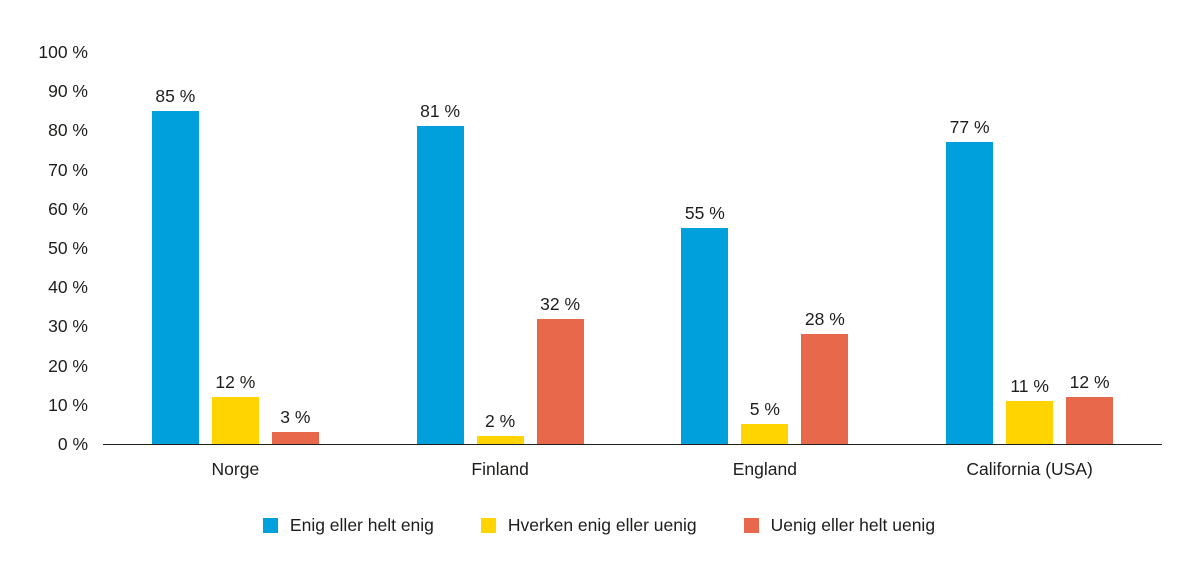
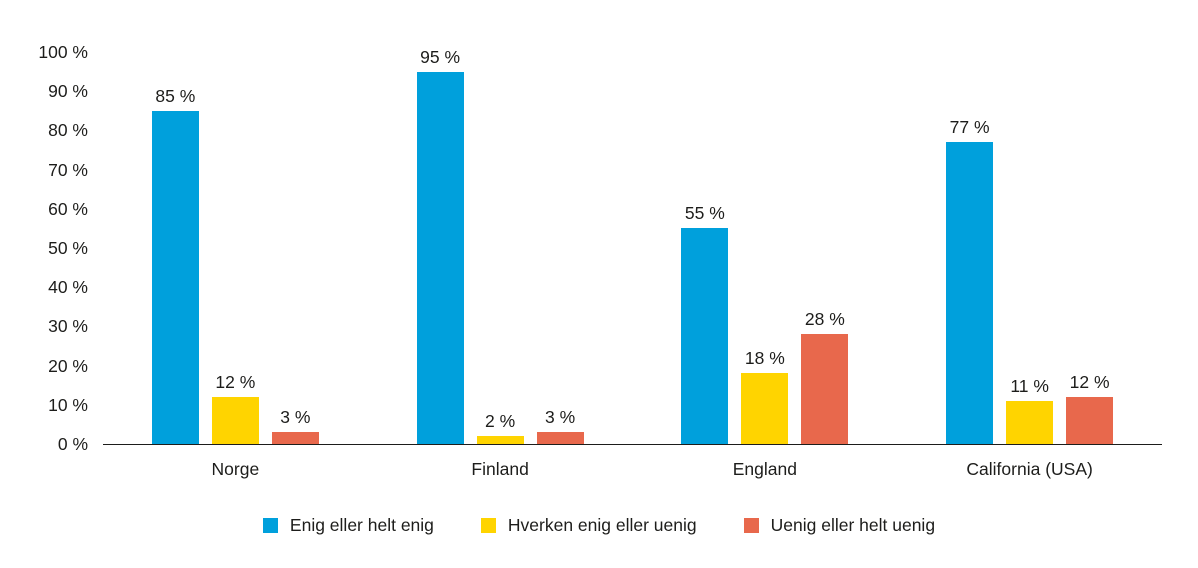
Enig eller helt enig/Finland: 81 -> 95
Uenig eller helt uenig/Finland: 32 -> 3
Hverken enig eller uenig/England: 5 -> 18
